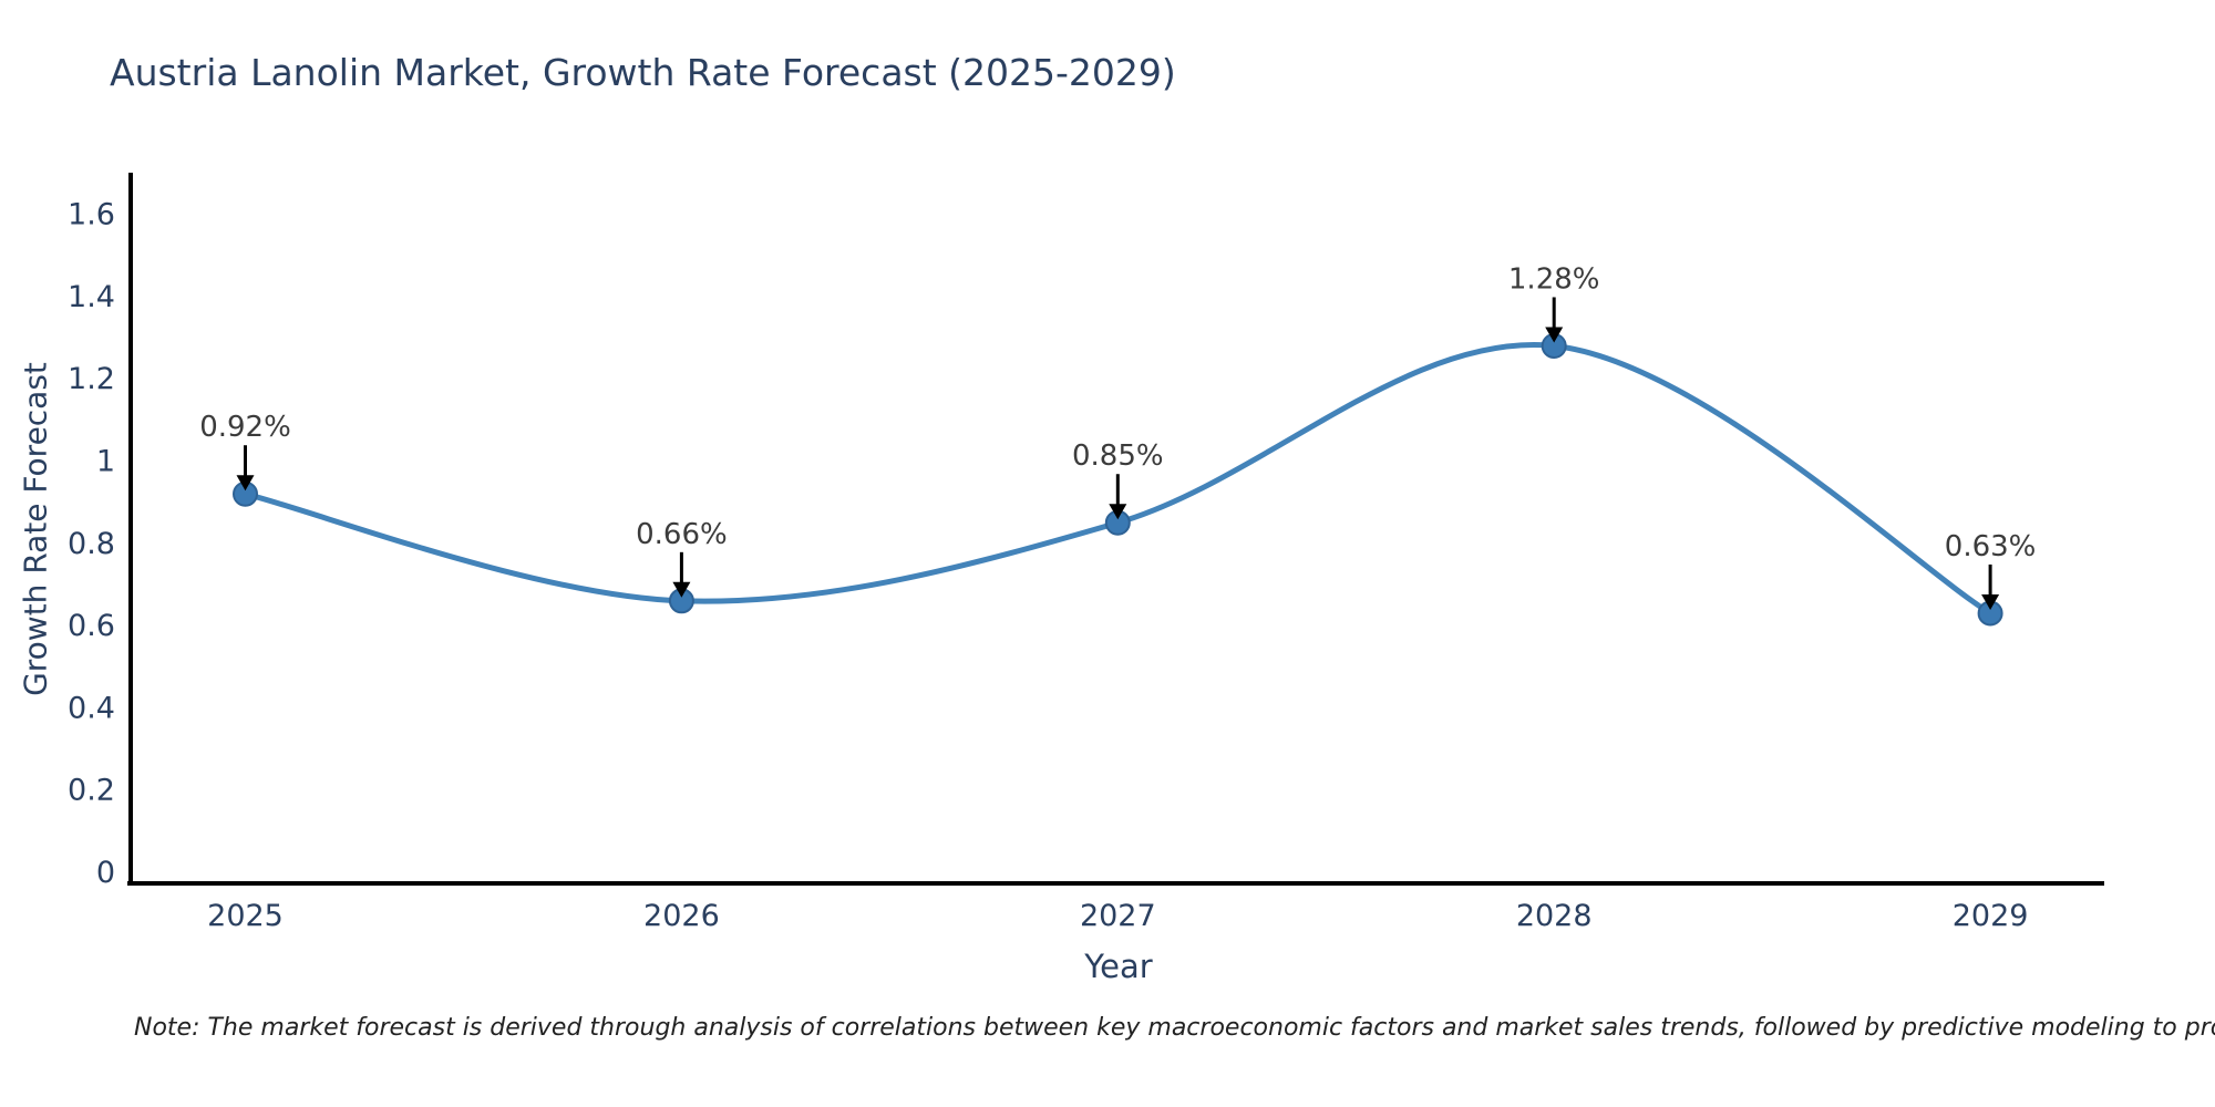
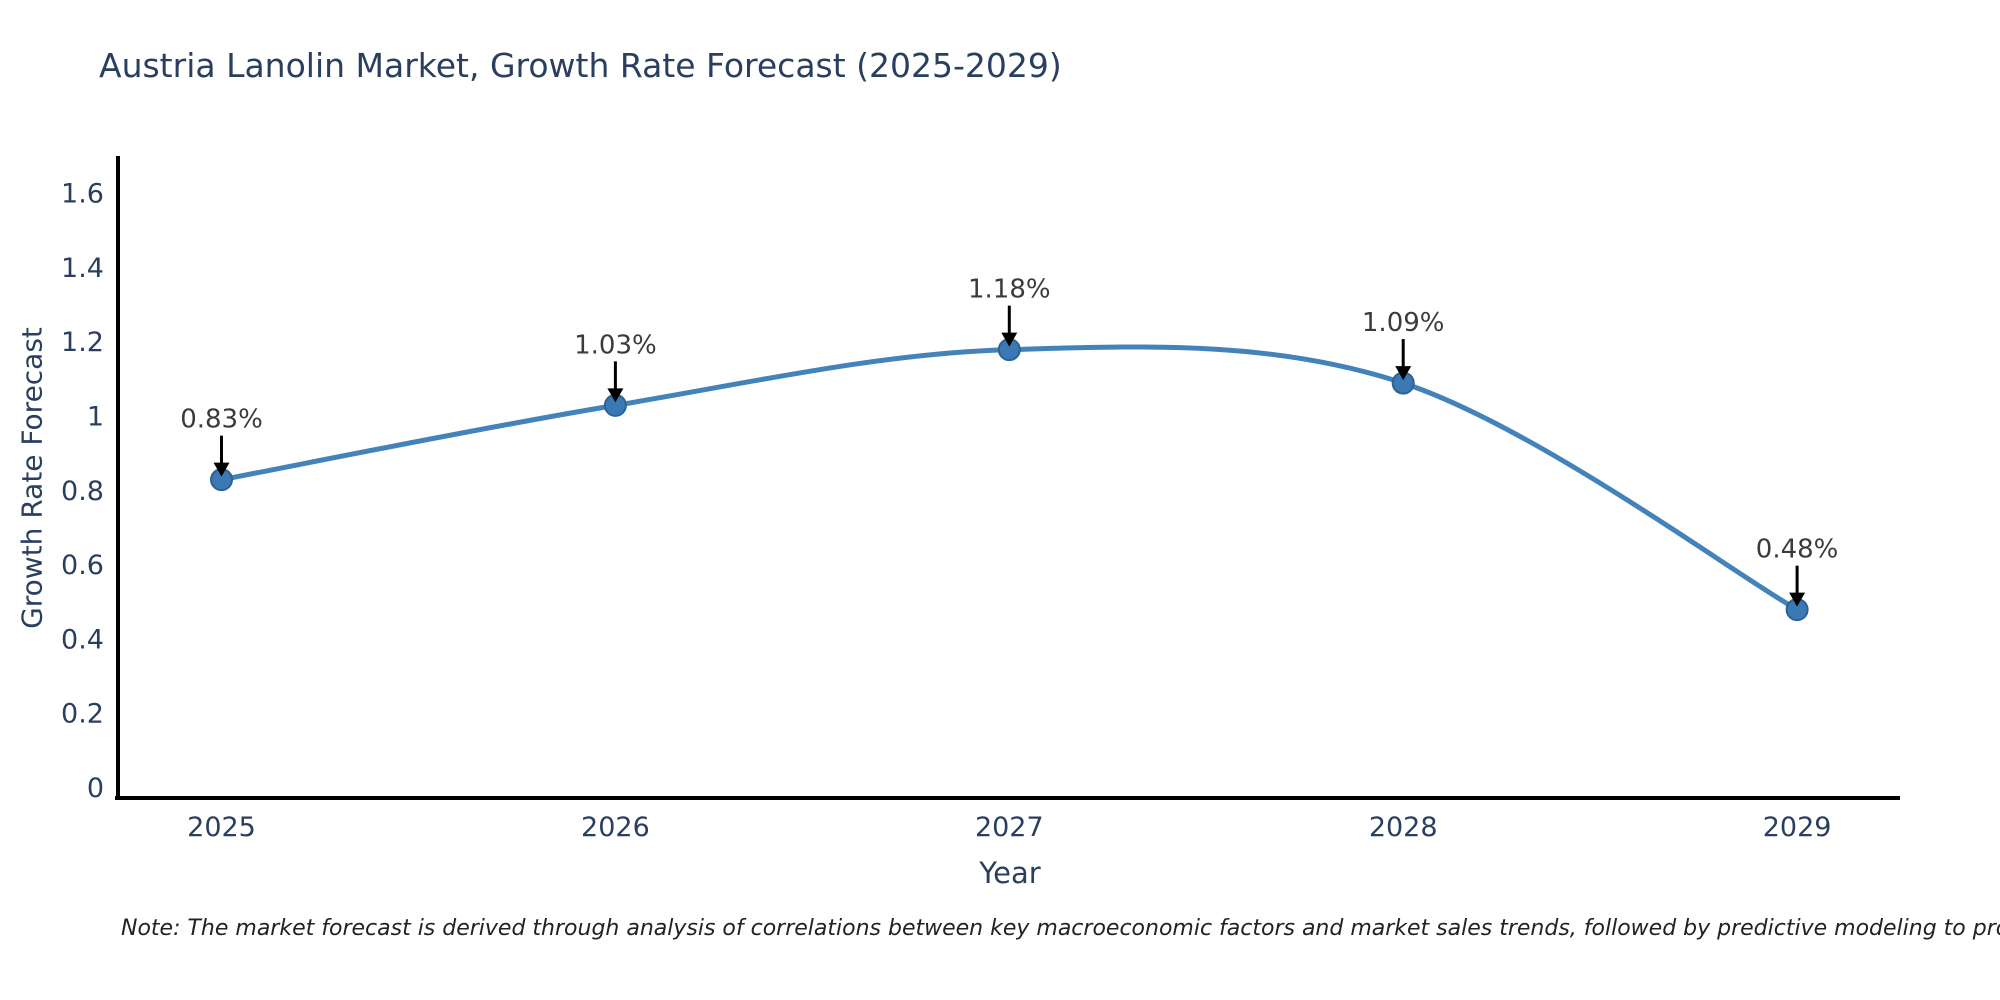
2025: 0.92% -> 0.83%
2026: 0.66% -> 1.03%
2027: 0.85% -> 1.18%
2028: 1.28% -> 1.09%
2029: 0.63% -> 0.48%
